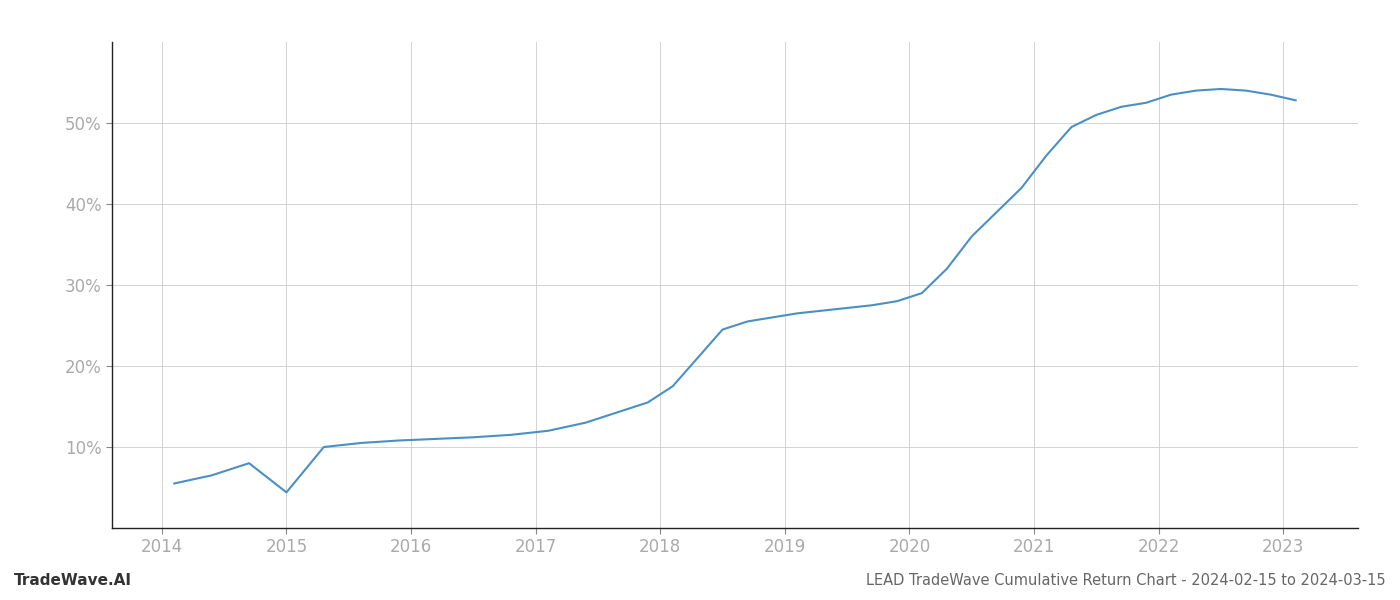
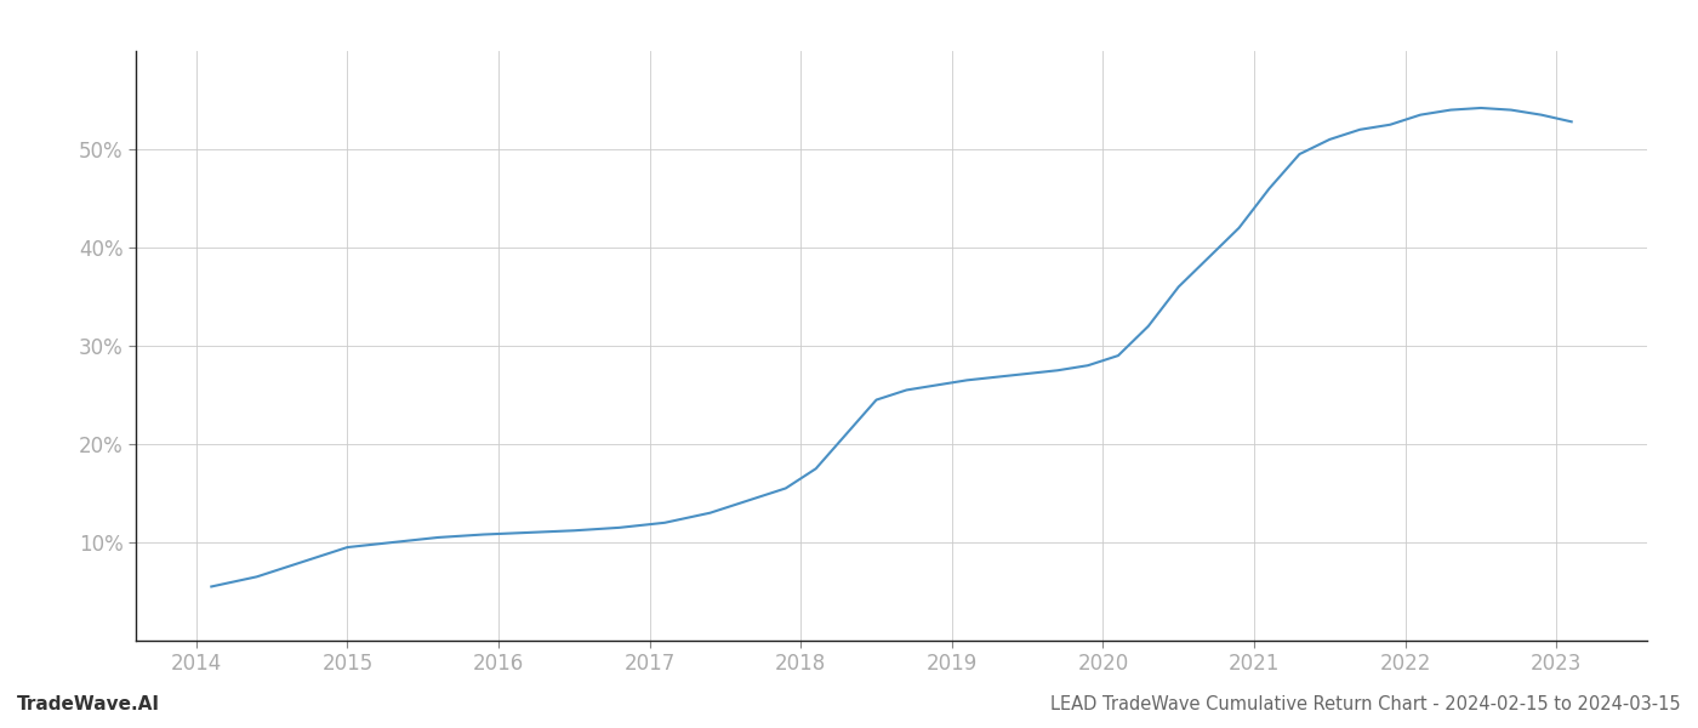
2015: 4.4% -> 9.5%
